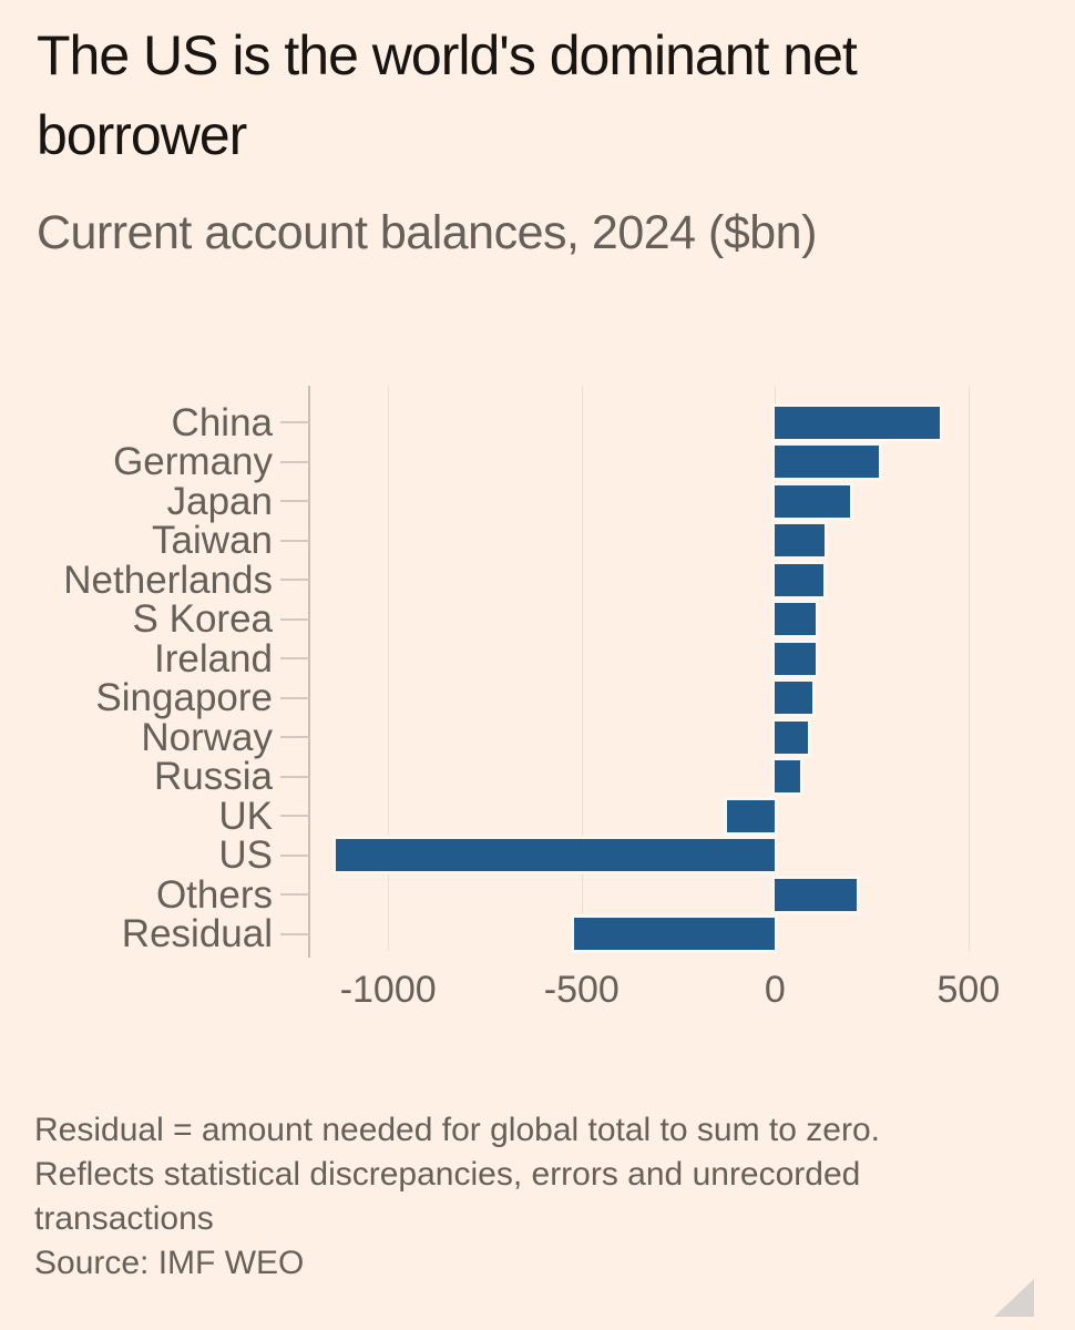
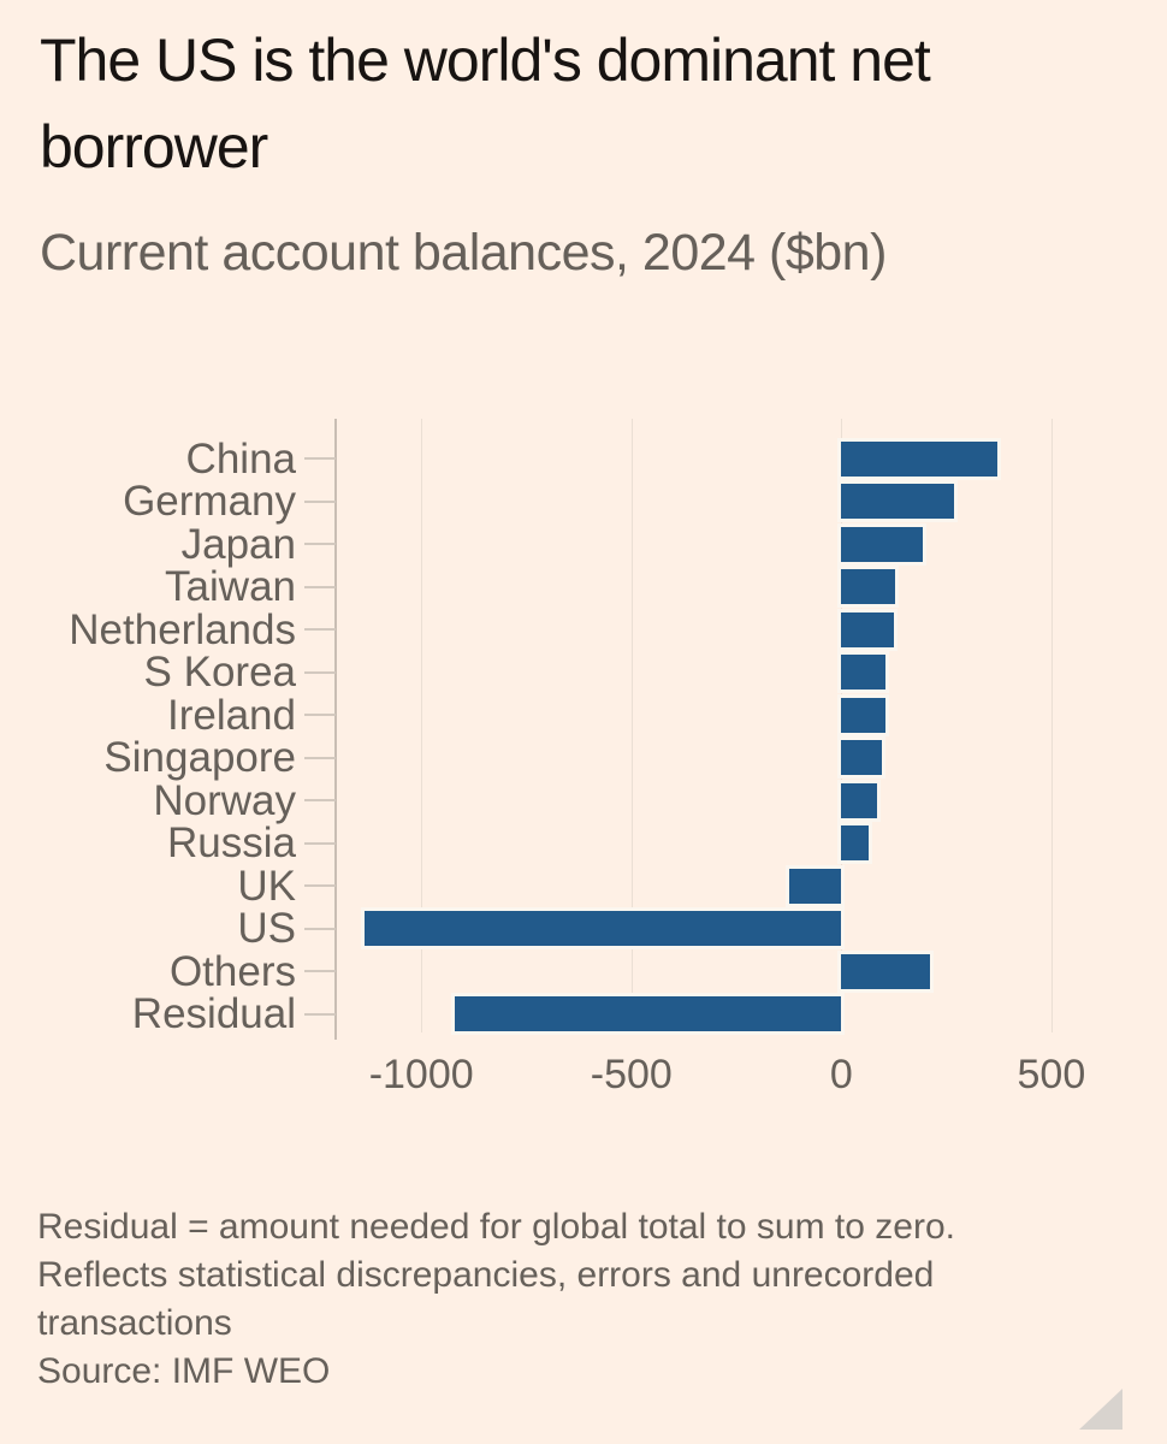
China: 420 -> 370
Residual: -520 -> -920
